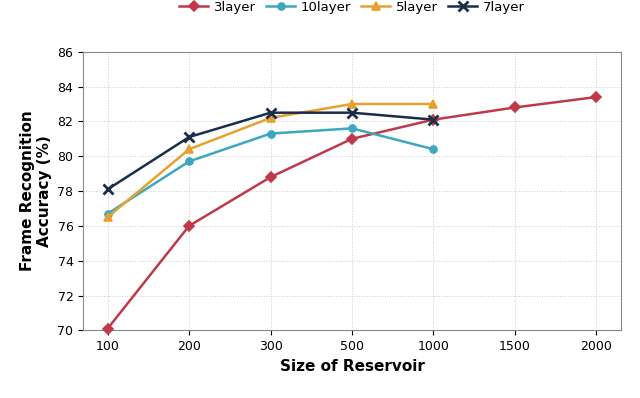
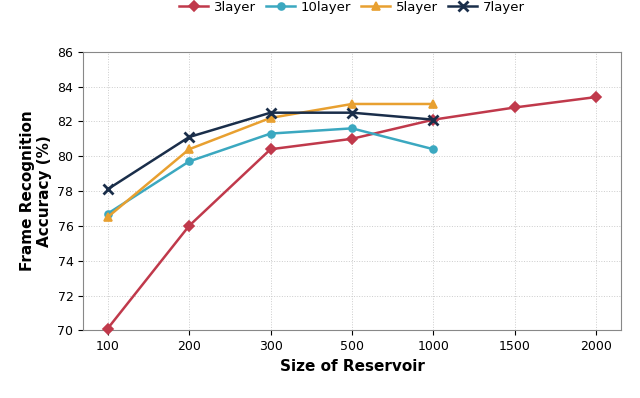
3layer/300: 78.8 -> 80.4
